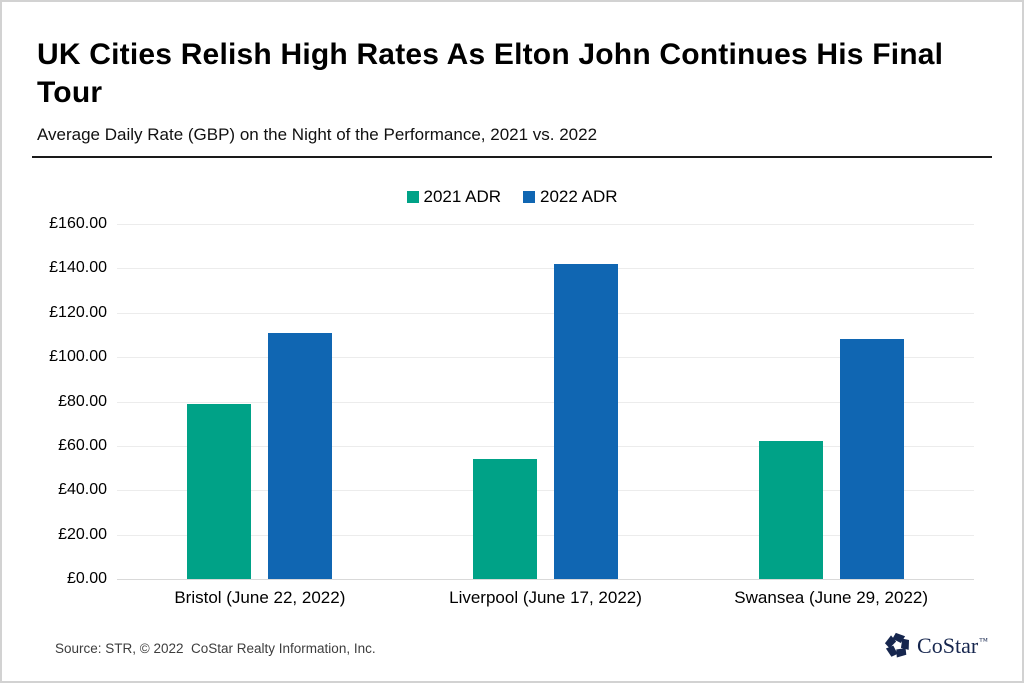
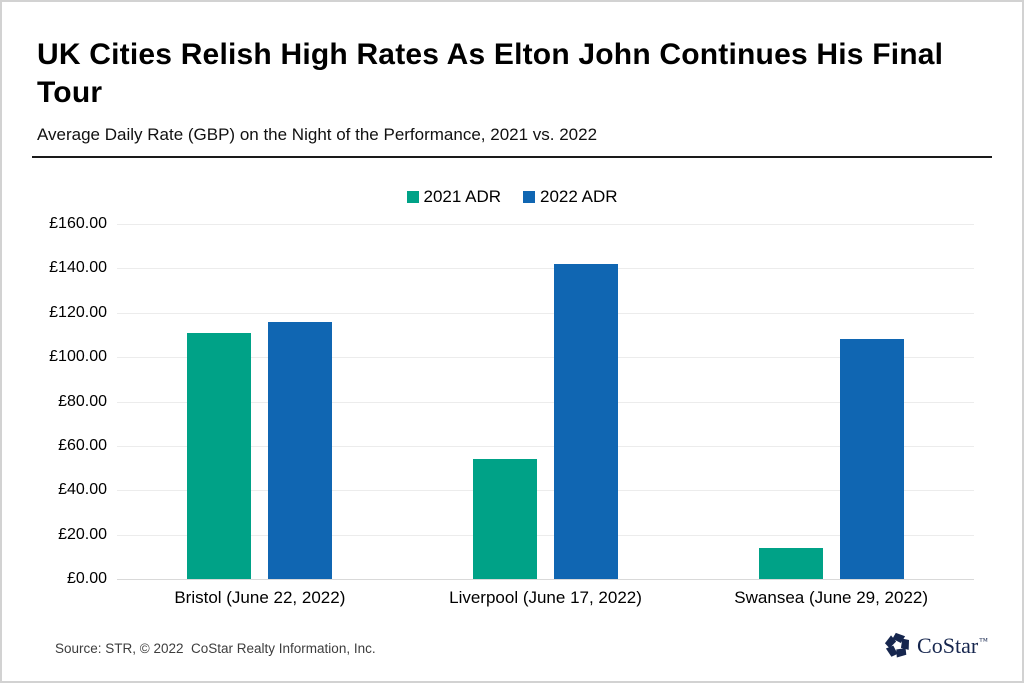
2021 ADR/Bristol (June 22, 2022): £79 -> £111
2022 ADR/Bristol (June 22, 2022): £111 -> £116
2021 ADR/Swansea (June 29, 2022): £62 -> £14
